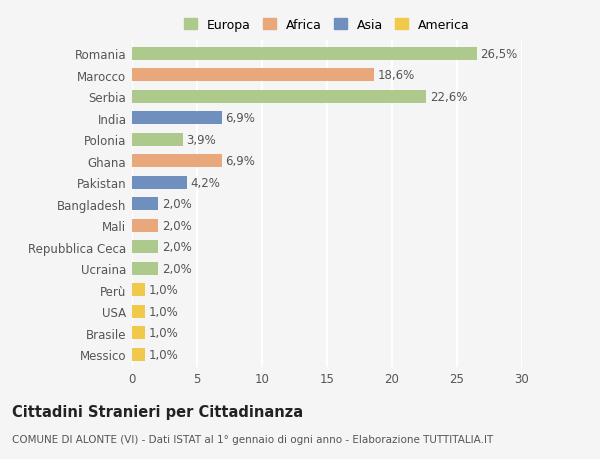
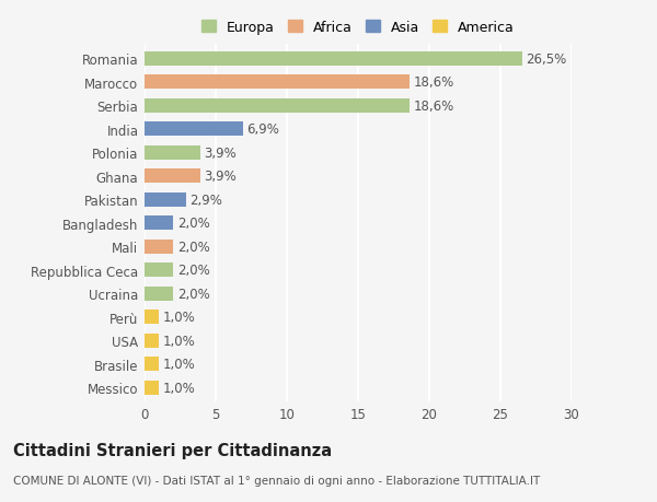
Serbia: 22,6% -> 18,6%
Ghana: 6,9% -> 3,9%
Pakistan: 4,2% -> 2,9%
